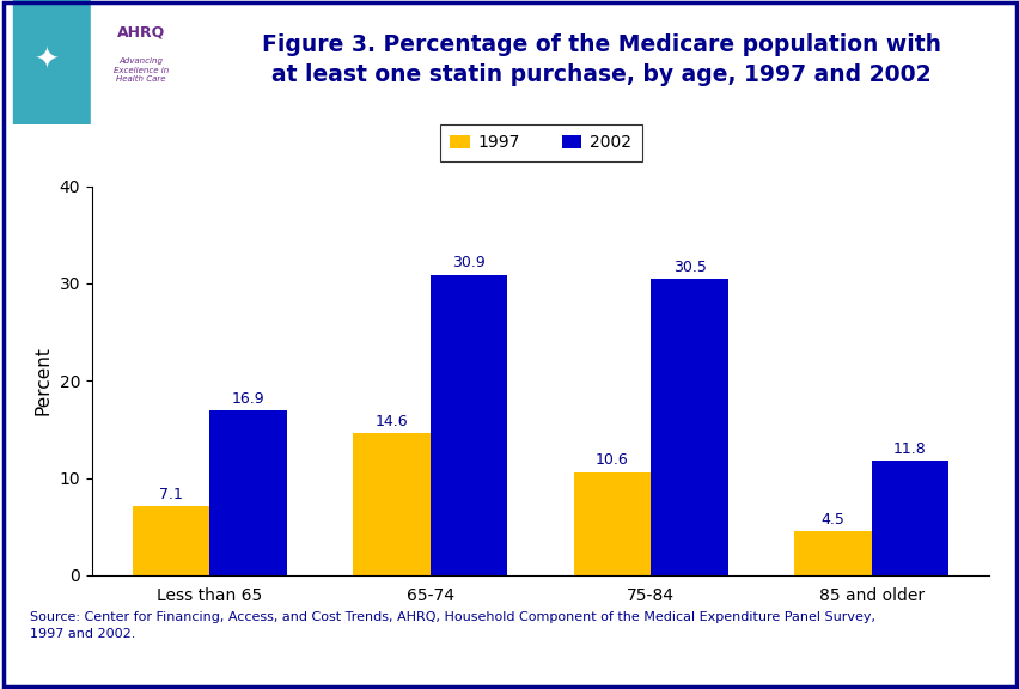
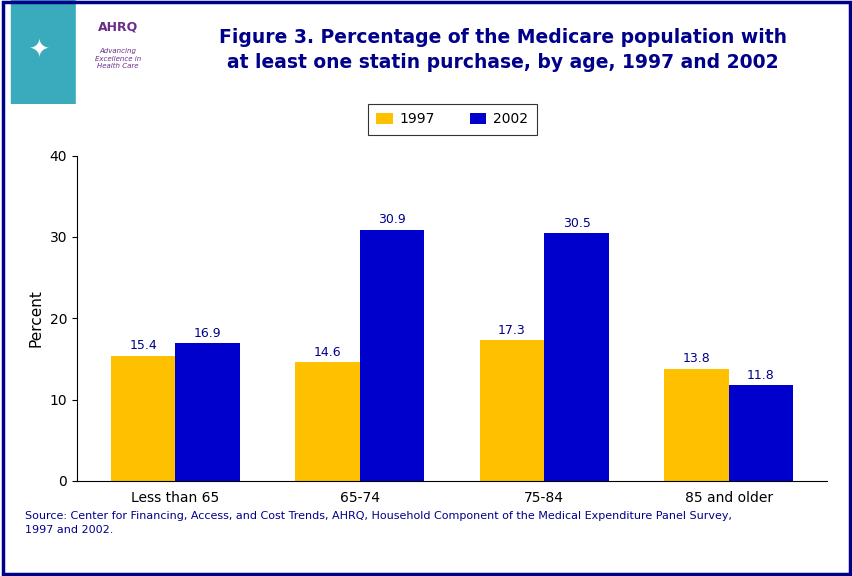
1997/Less than 65: 7.1 -> 15.4
1997/75-84: 10.6 -> 17.3
1997/85 and older: 4.5 -> 13.8
